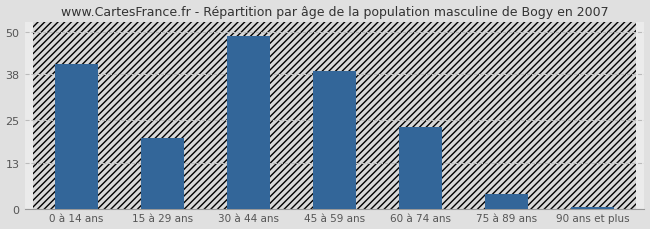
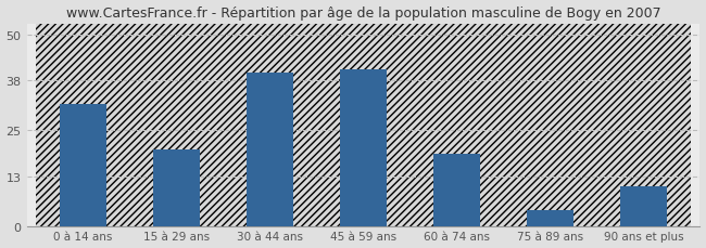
0 à 14 ans: 41.0 -> 32.0
30 à 44 ans: 49.0 -> 40.0
45 à 59 ans: 39.0 -> 41.0
60 à 74 ans: 23.0 -> 19.0
90 ans et plus: 0.5 -> 10.5
